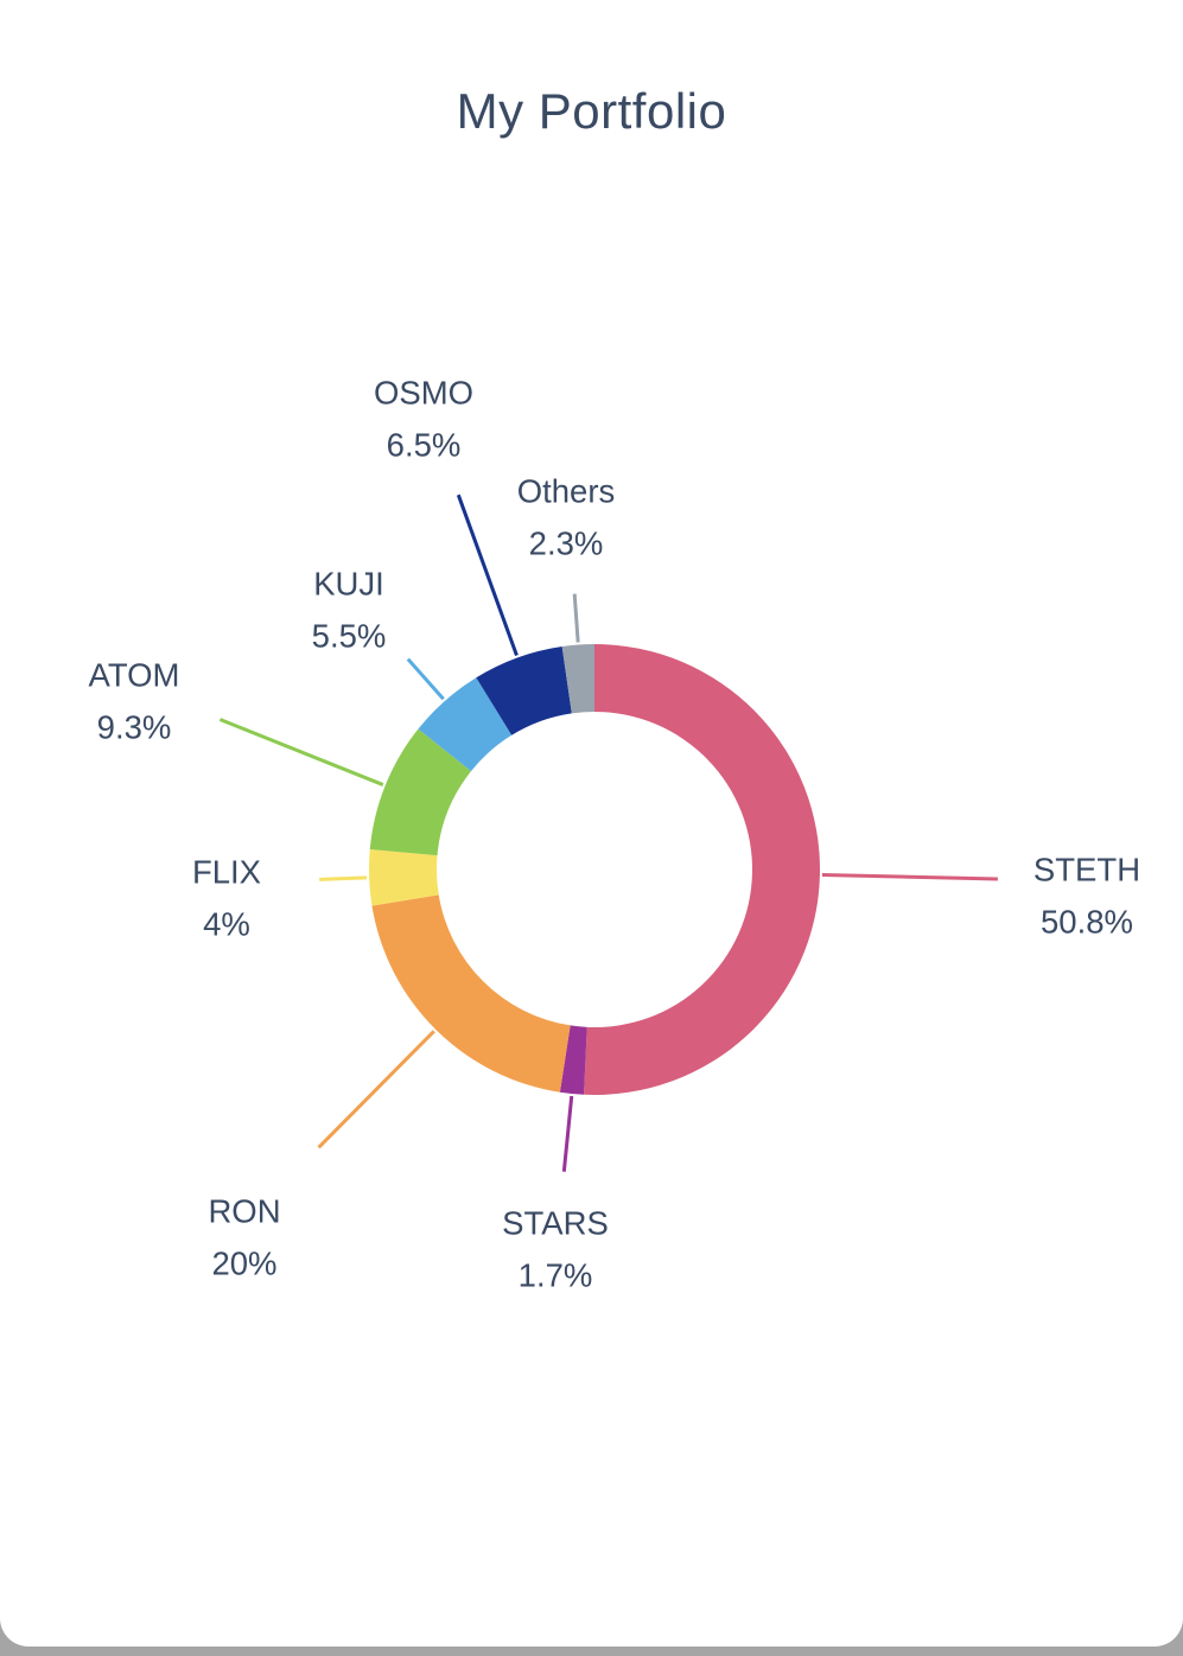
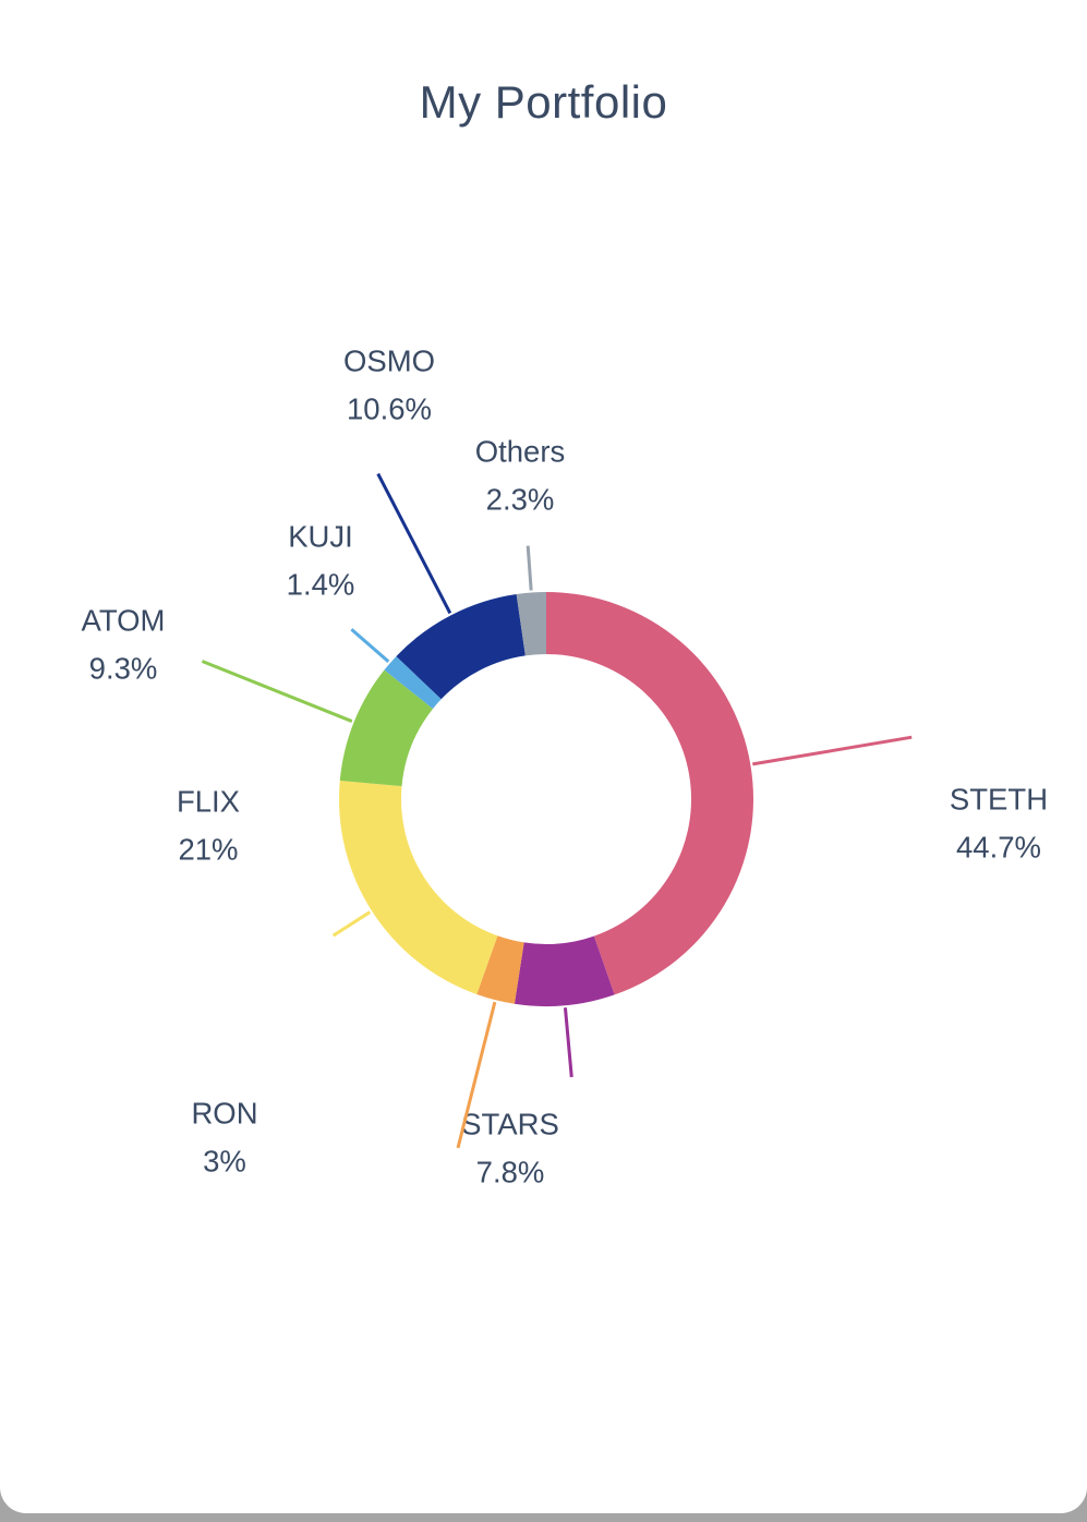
STETH: 50.8% -> 44.7%
STARS: 1.7% -> 7.8%
RON: 20% -> 3%
FLIX: 4% -> 21%
KUJI: 5.5% -> 1.4%
OSMO: 6.5% -> 10.6%
